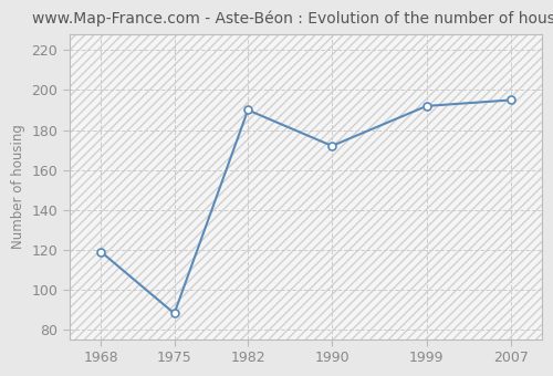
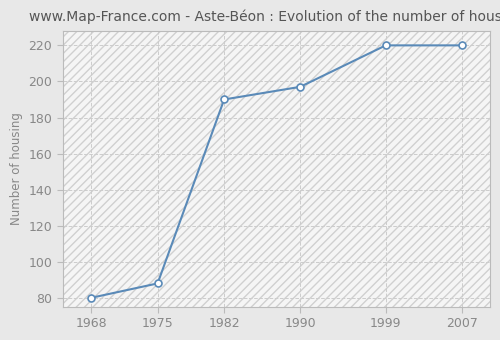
1968: 119 -> 80
1990: 172 -> 197
1999: 192 -> 220
2007: 195 -> 220
